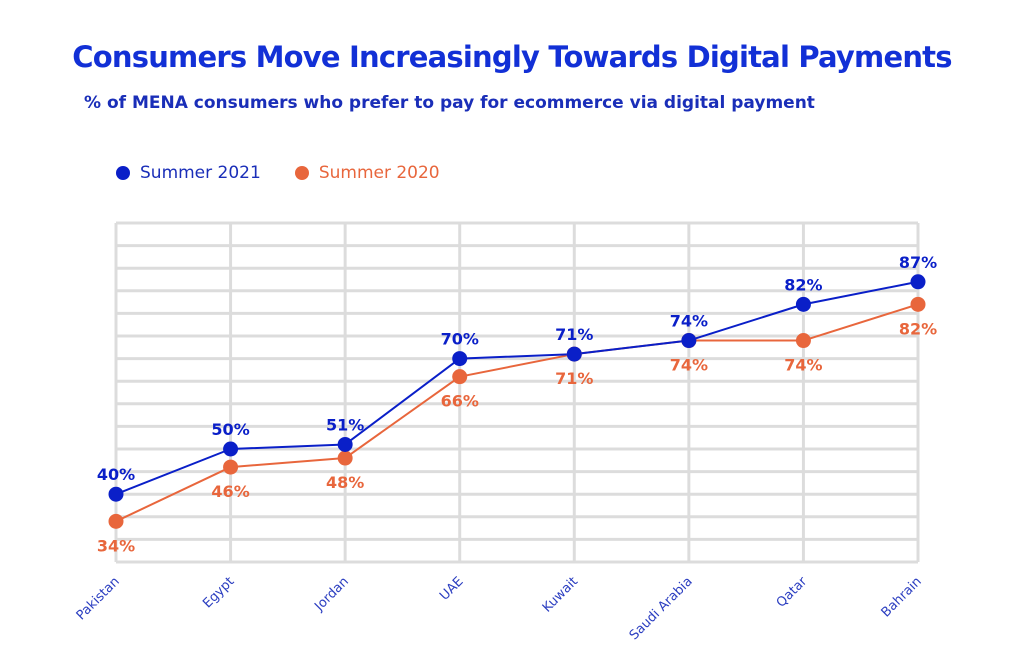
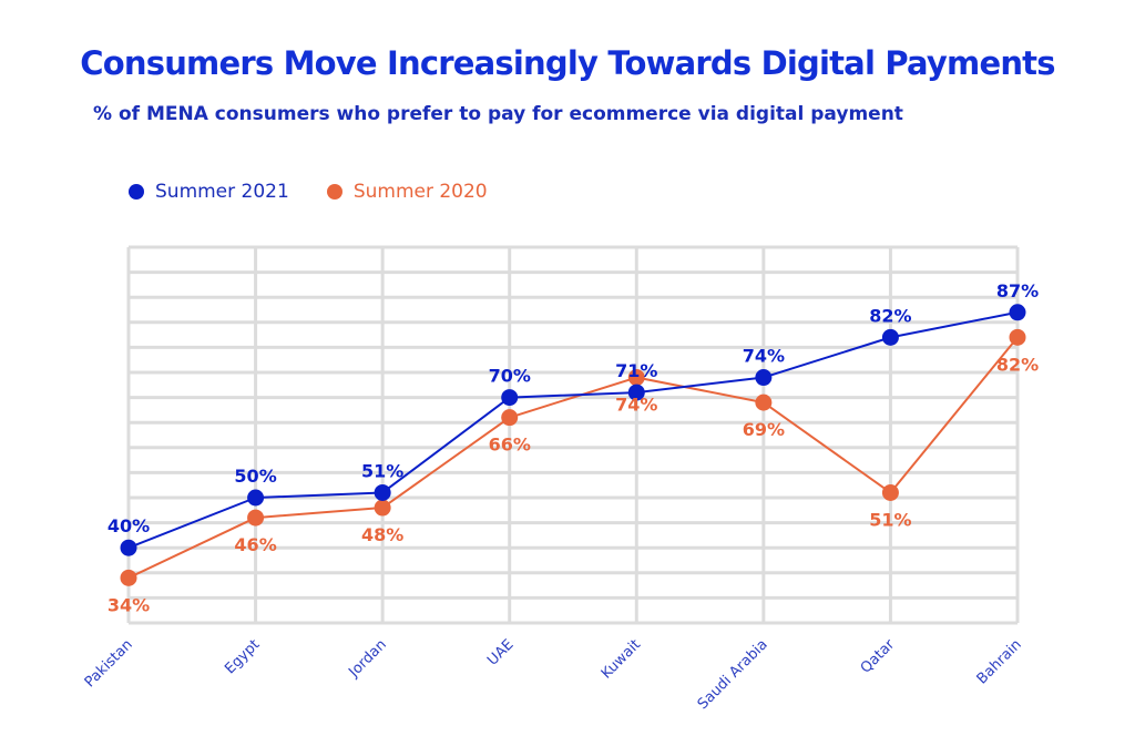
Summer 2020/Kuwait: 71% -> 74%
Summer 2020/Saudi Arabia: 74% -> 69%
Summer 2020/Qatar: 74% -> 51%
